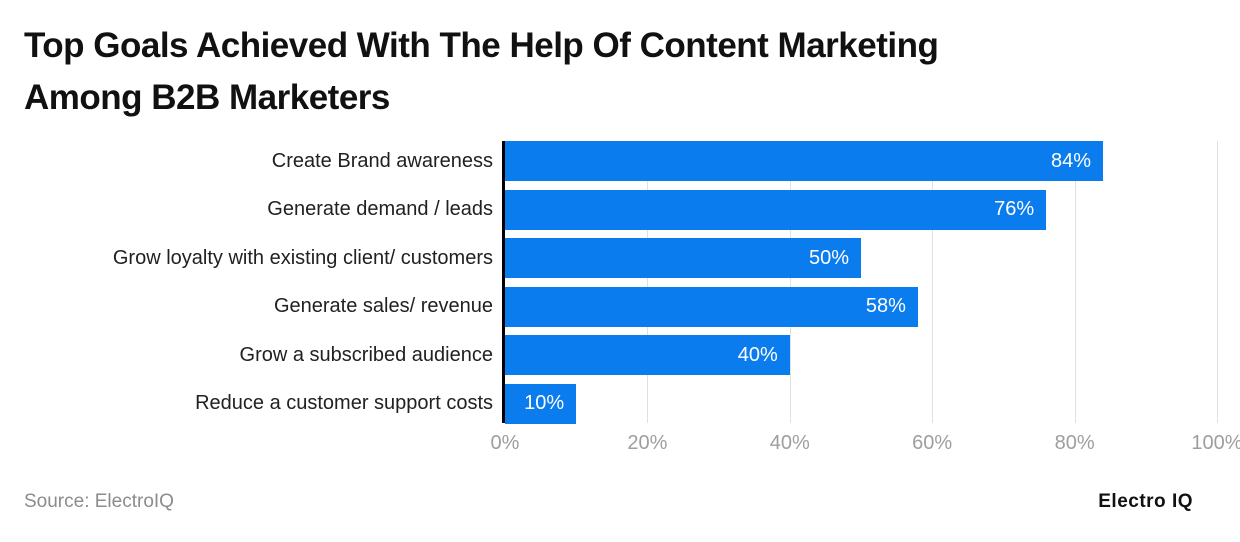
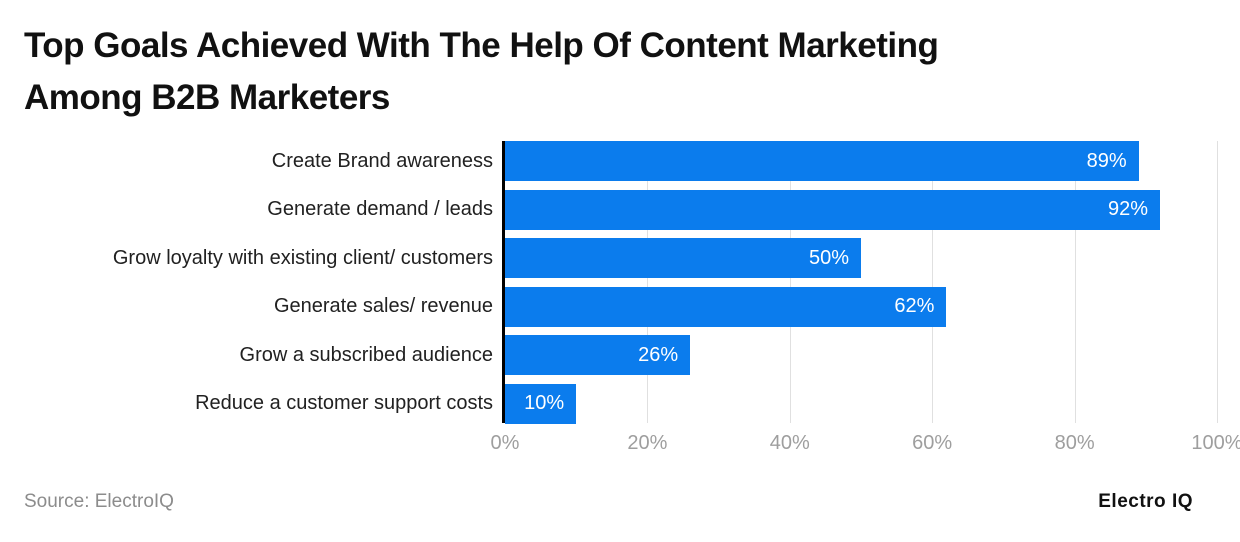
Create Brand awareness: 84% -> 89%
Generate demand / leads: 76% -> 92%
Generate sales/ revenue: 58% -> 62%
Grow a subscribed audience: 40% -> 26%
